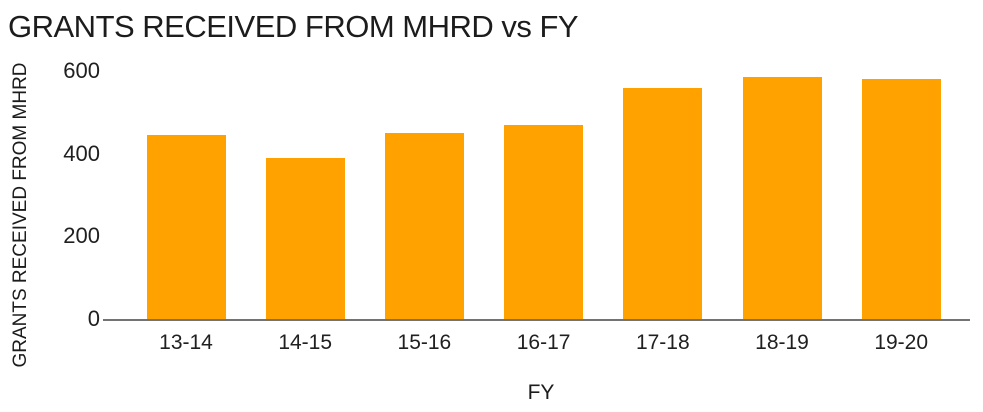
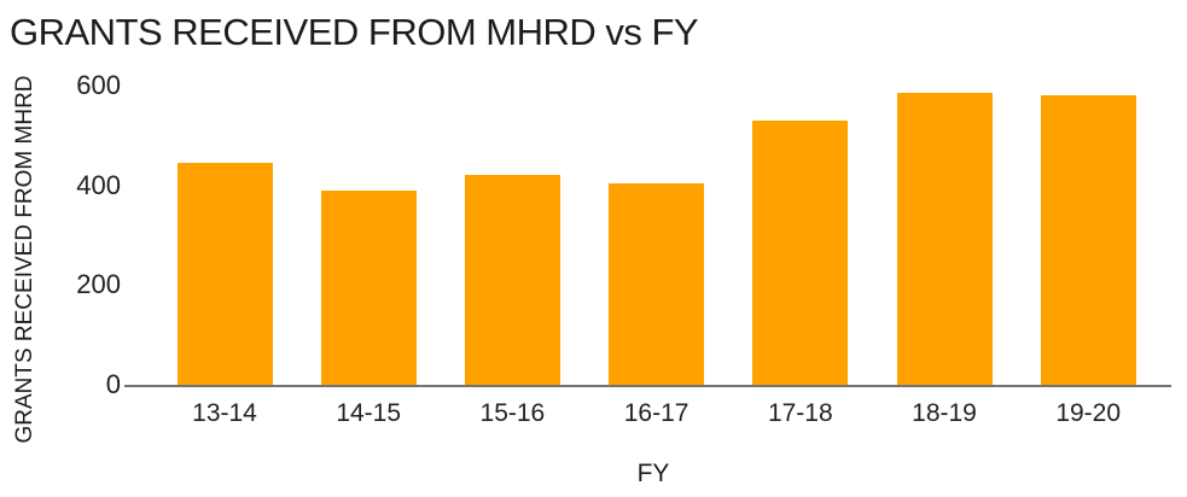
15-16: 450 -> 420
16-17: 470 -> 400
17-18: 560 -> 530
